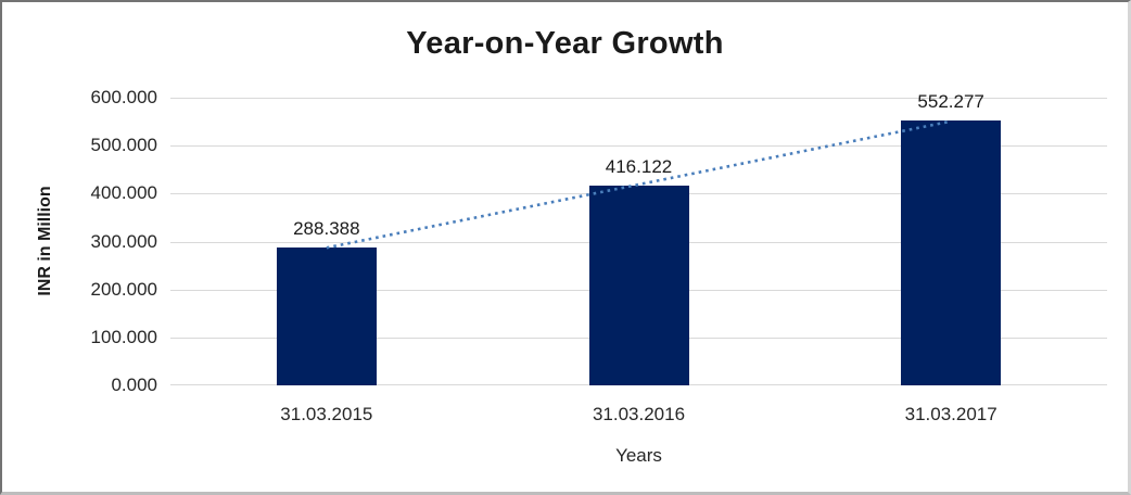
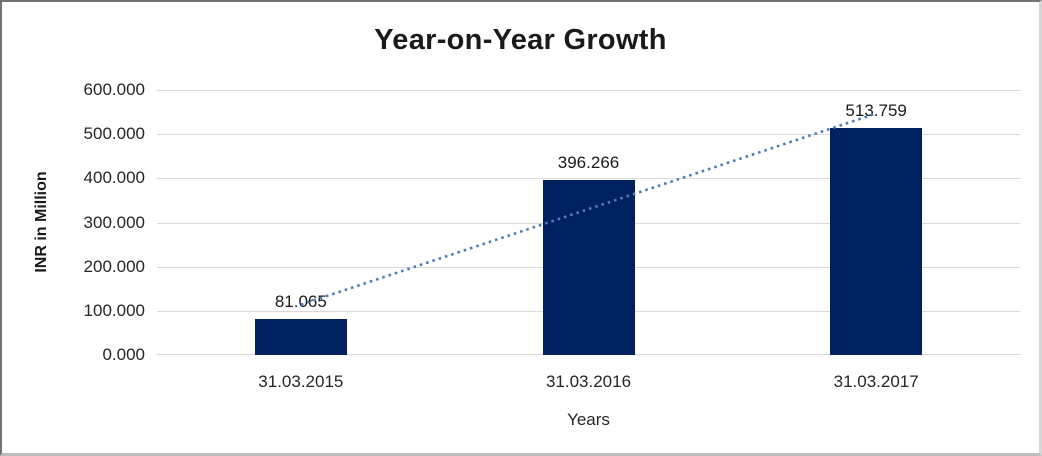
31.03.2015: 288.388 -> 81.065
31.03.2016: 416.122 -> 396.266
31.03.2017: 552.277 -> 513.759
